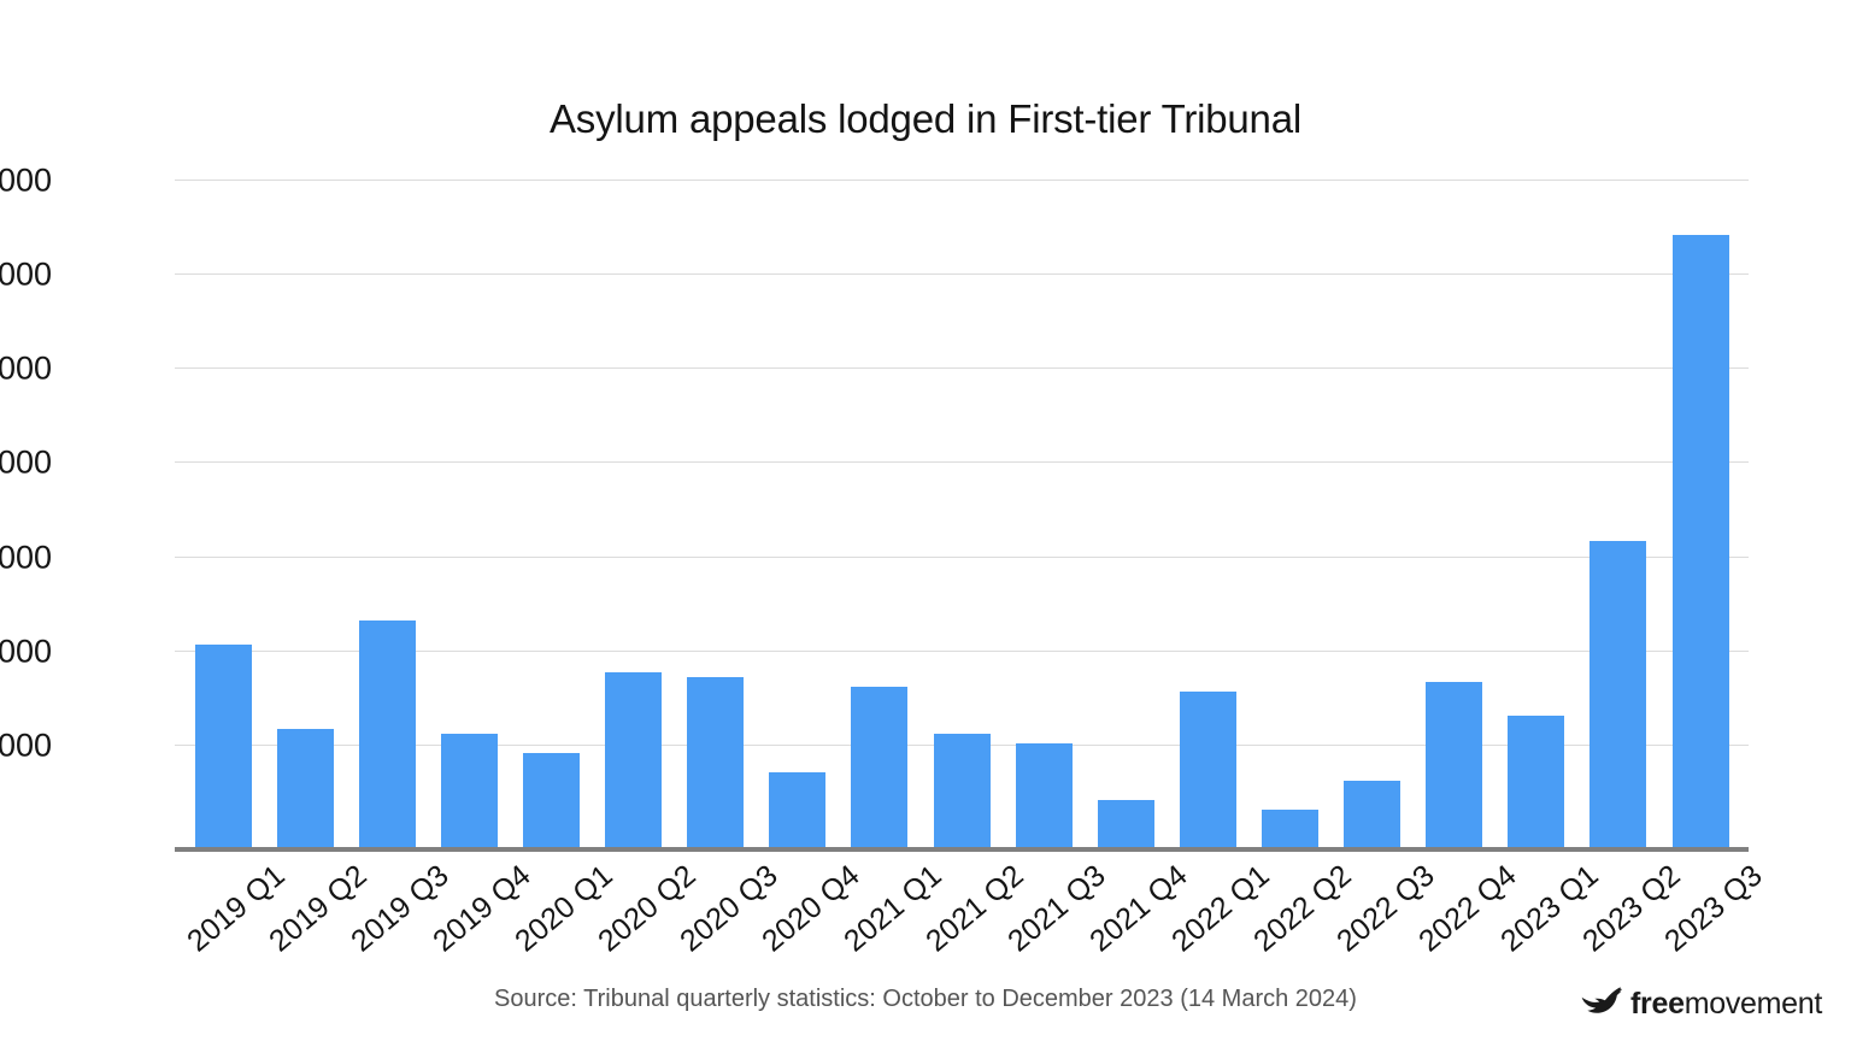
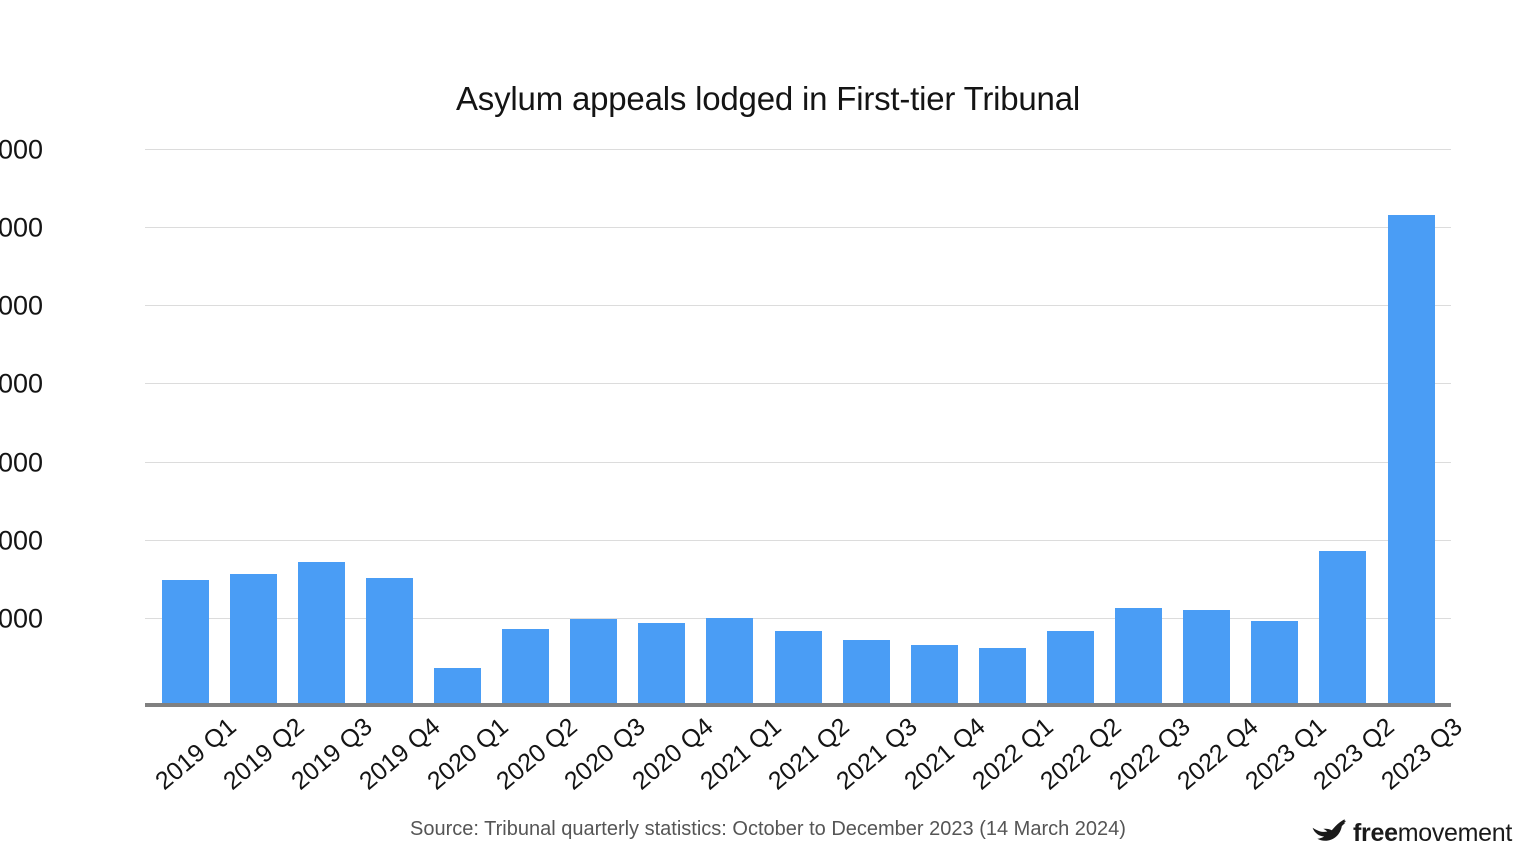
2019 Q1: 4300 -> 3200
2019 Q2: 2500 -> 3300
2019 Q3: 4800 -> 3600
2019 Q4: 2400 -> 3200
2020 Q1: 2000 -> 900
2020 Q2: 3700 -> 1900
2020 Q3: 3600 -> 2200
2020 Q4: 1600 -> 2000
2021 Q1: 3400 -> 2200
2021 Q2: 2400 -> 1800
2021 Q3: 2200 -> 1600
2021 Q4: 1000 -> 1500
2022 Q1: 3300 -> 1400
2022 Q2: 800 -> 1800
2022 Q3: 1400 -> 2400
2022 Q4: 3500 -> 2400
2023 Q1: 2800 -> 2100
2023 Q2: 6500 -> 3900
2023 Q3: 13000 -> 12500
